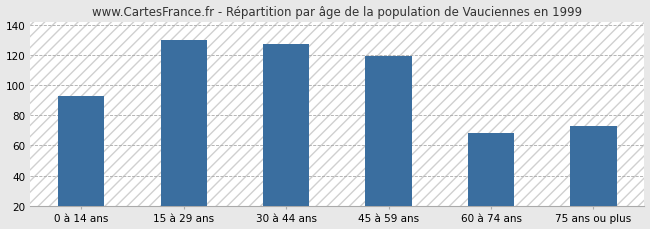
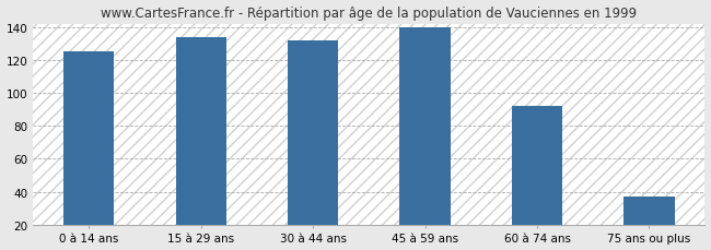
0 à 14 ans: 93 -> 125
15 à 29 ans: 130 -> 134
30 à 44 ans: 127 -> 132
45 à 59 ans: 119 -> 140
60 à 74 ans: 68 -> 92
75 ans ou plus: 73 -> 37
